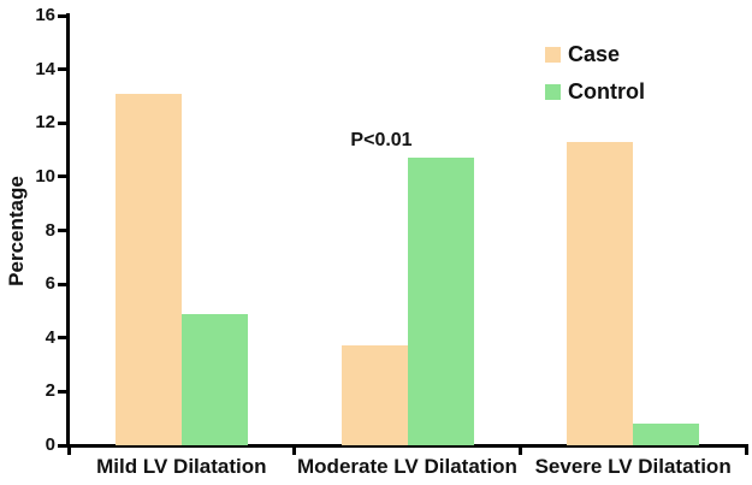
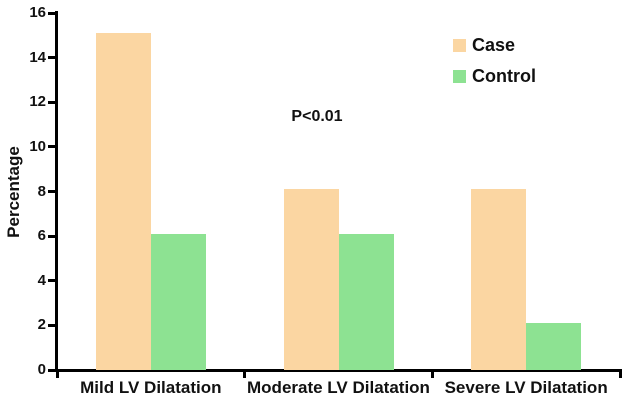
Case/Mild LV Dilatation: 13.1 -> 15.1
Control/Mild LV Dilatation: 4.9 -> 6.1
Case/Moderate LV Dilatation: 3.7 -> 8.1
Control/Moderate LV Dilatation: 10.7 -> 6.1
Case/Severe LV Dilatation: 11.3 -> 8.1
Control/Severe LV Dilatation: 0.8 -> 2.1
